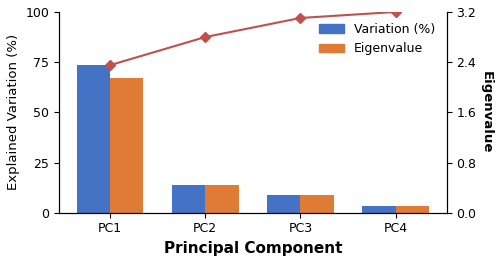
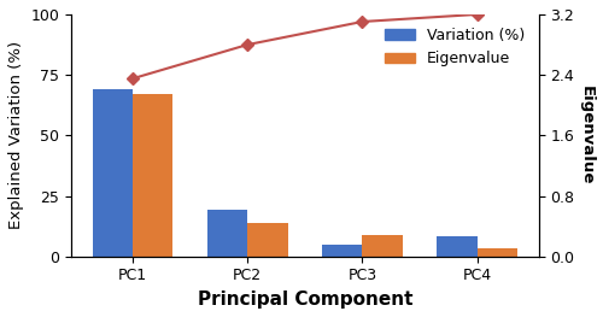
Variation (%)/PC1: 73.5 -> 69.0
Variation (%)/PC2: 14.0 -> 19.5
Variation (%)/PC3: 9.0 -> 5.0
Variation (%)/PC4: 3.5 -> 8.5
